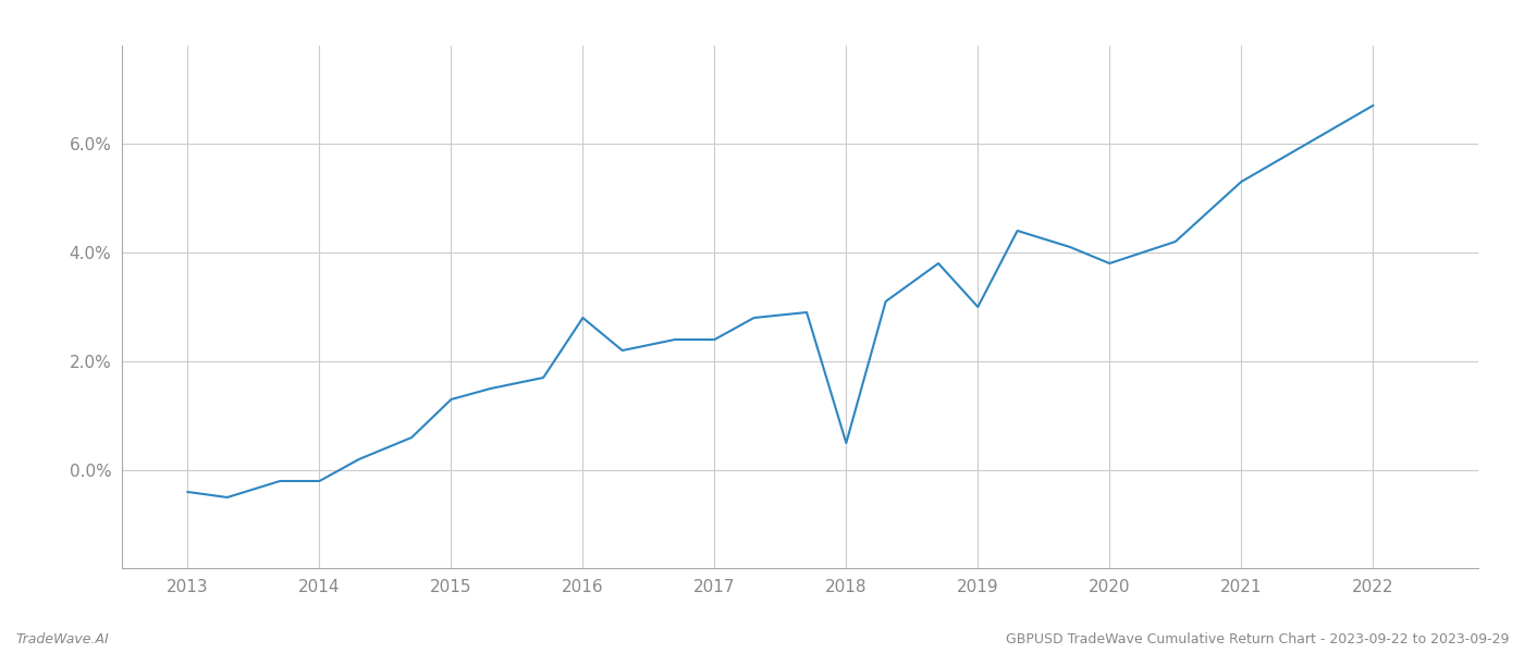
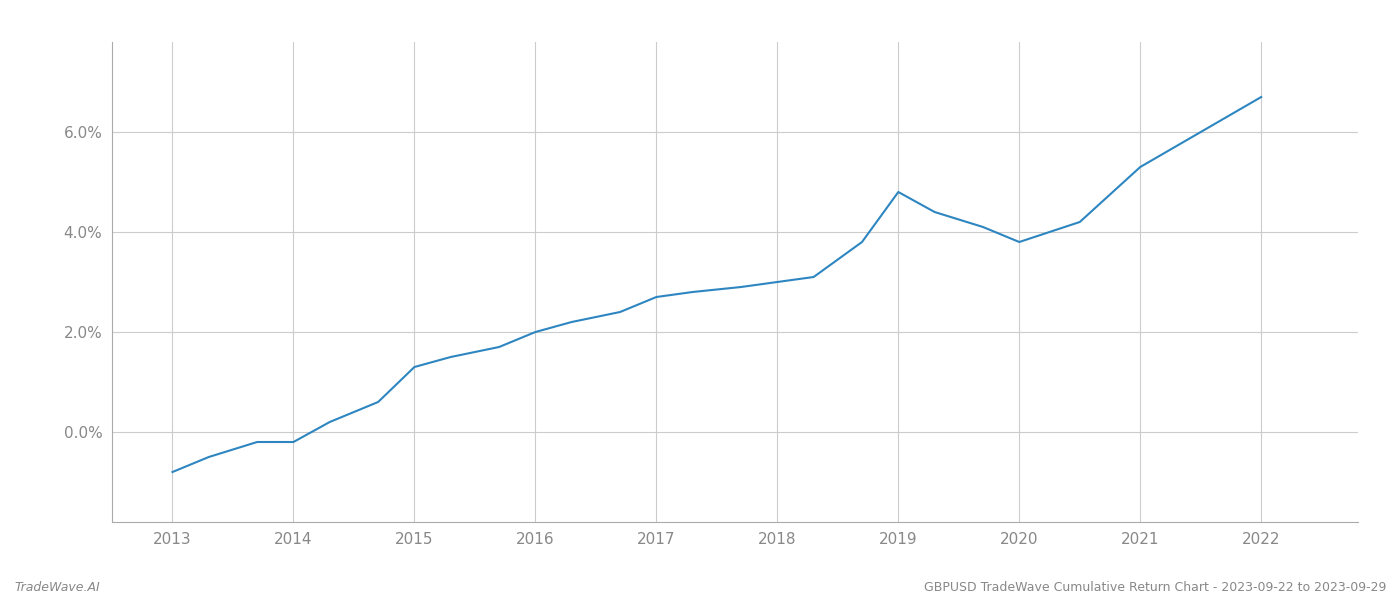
2013: -0.4% -> -0.8%
2016: 2.8% -> 2.0%
2017: 2.4% -> 2.7%
2018: 0.5% -> 3.0%
2019: 3.0% -> 4.8%
